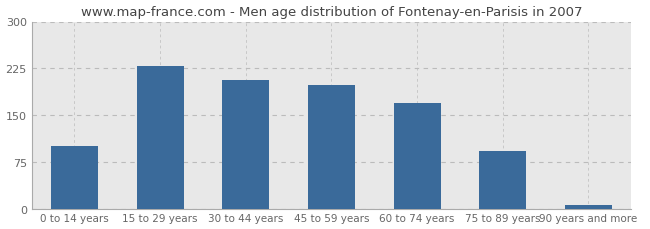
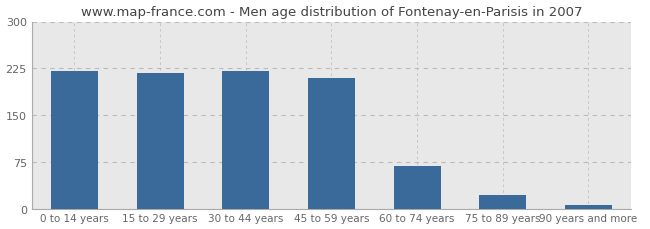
0 to 14 years: 100 -> 220
15 to 29 years: 228 -> 218
30 to 44 years: 206 -> 221
45 to 59 years: 198 -> 210
60 to 74 years: 170 -> 68
75 to 89 years: 92 -> 22
